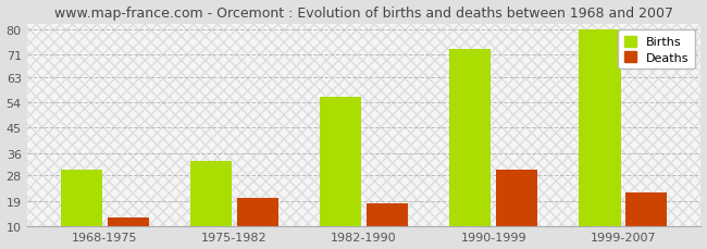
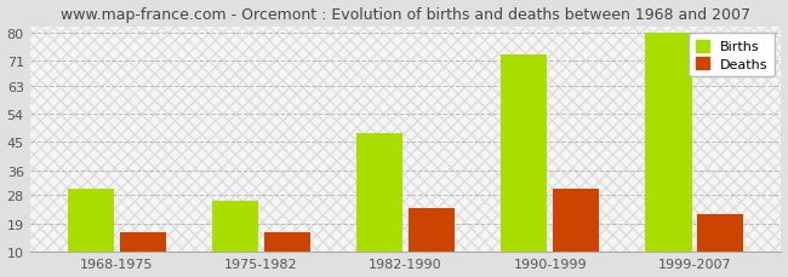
Deaths/1968-1975: 13 -> 16
Births/1975-1982: 33 -> 26
Deaths/1975-1982: 20 -> 16
Births/1982-1990: 56 -> 48
Deaths/1982-1990: 18 -> 24
